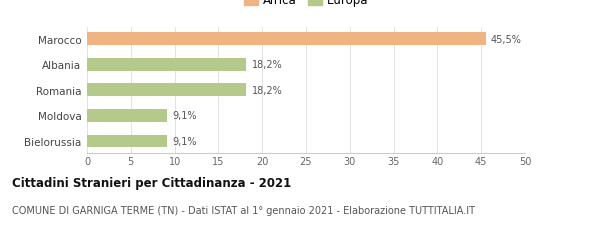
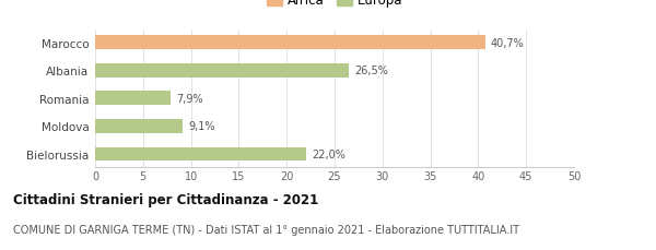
Marocco: 45,5% -> 40,7%
Albania: 18,2% -> 26,5%
Romania: 18,2% -> 7,9%
Bielorussia: 9,1% -> 22,0%
